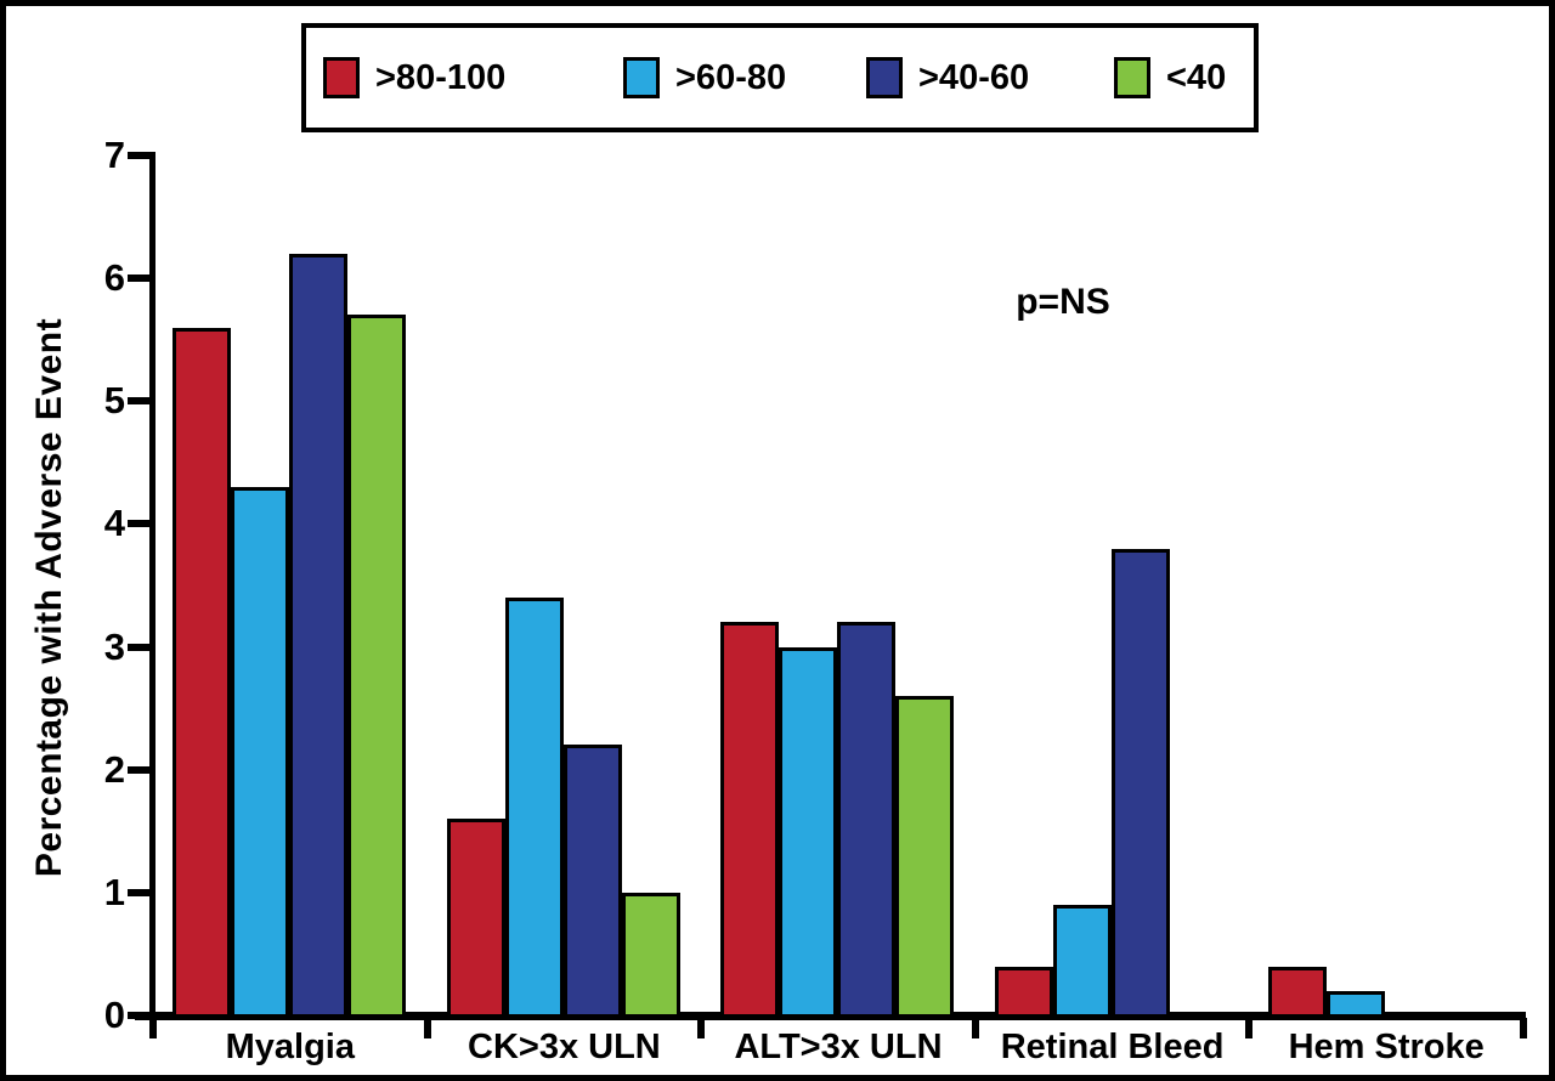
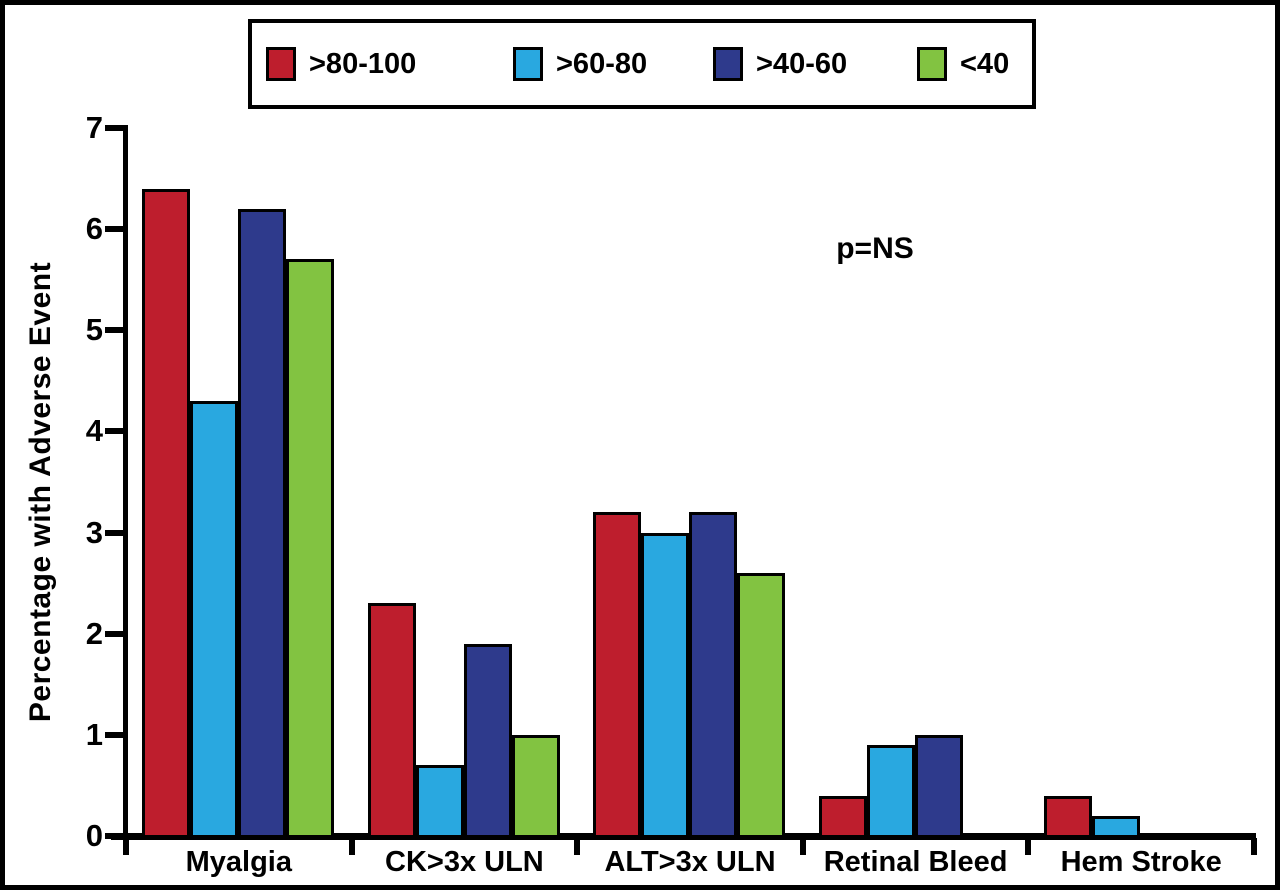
>80-100/Myalgia: 5.6 -> 6.4
>80-100/CK>3x ULN: 1.6 -> 2.3
>60-80/CK>3x ULN: 3.4 -> 0.7
>40-60/CK>3x ULN: 2.2 -> 1.9
>40-60/Retinal Bleed: 3.8 -> 1.0
